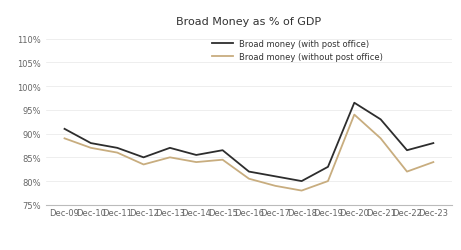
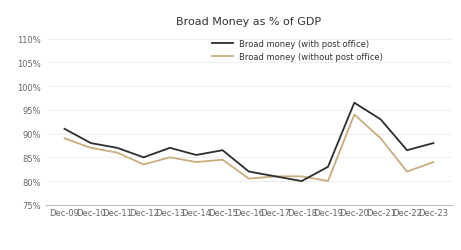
Broad money (without post office)/Dec-17: 79.0% -> 81.0%
Broad money (without post office)/Dec-18: 78.0% -> 81.0%
